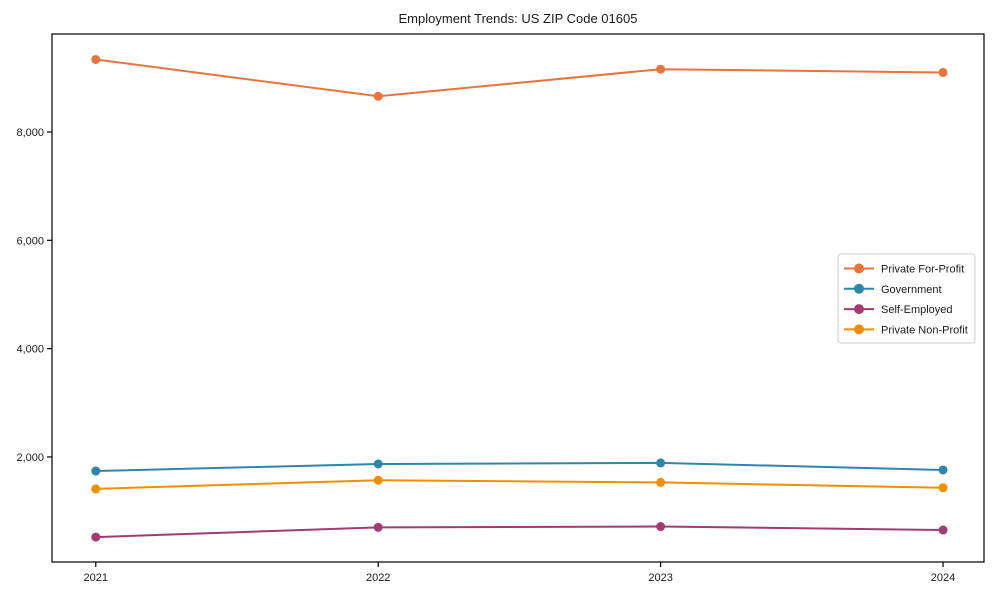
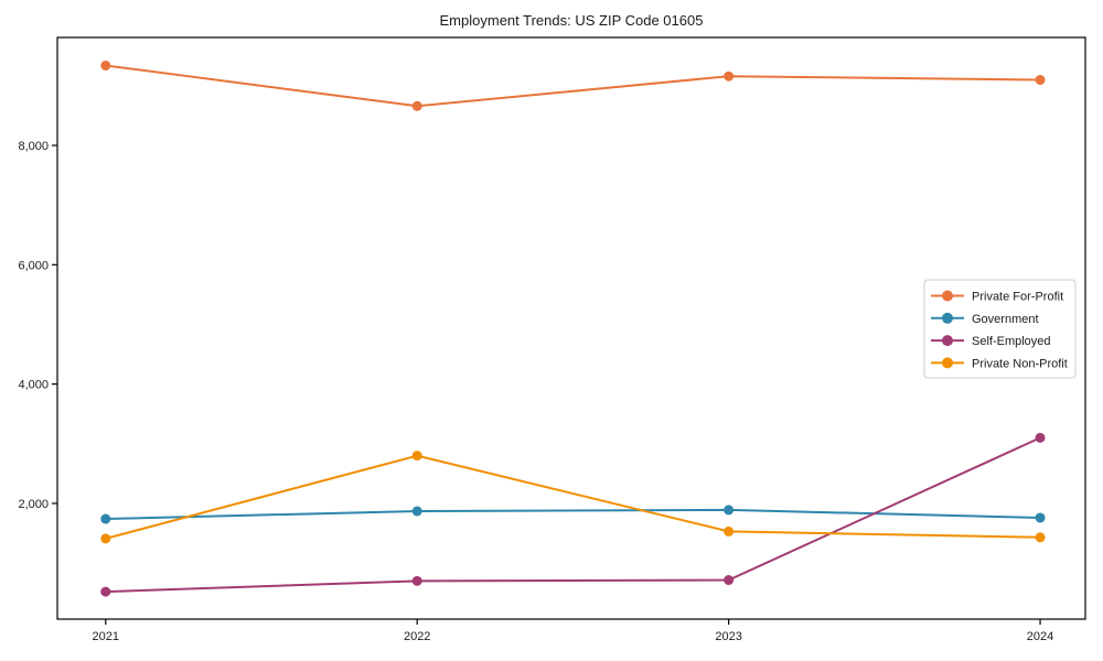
Private Non-Profit/2022: 1600 -> 2800
Self-Employed/2024: 600 -> 3100
